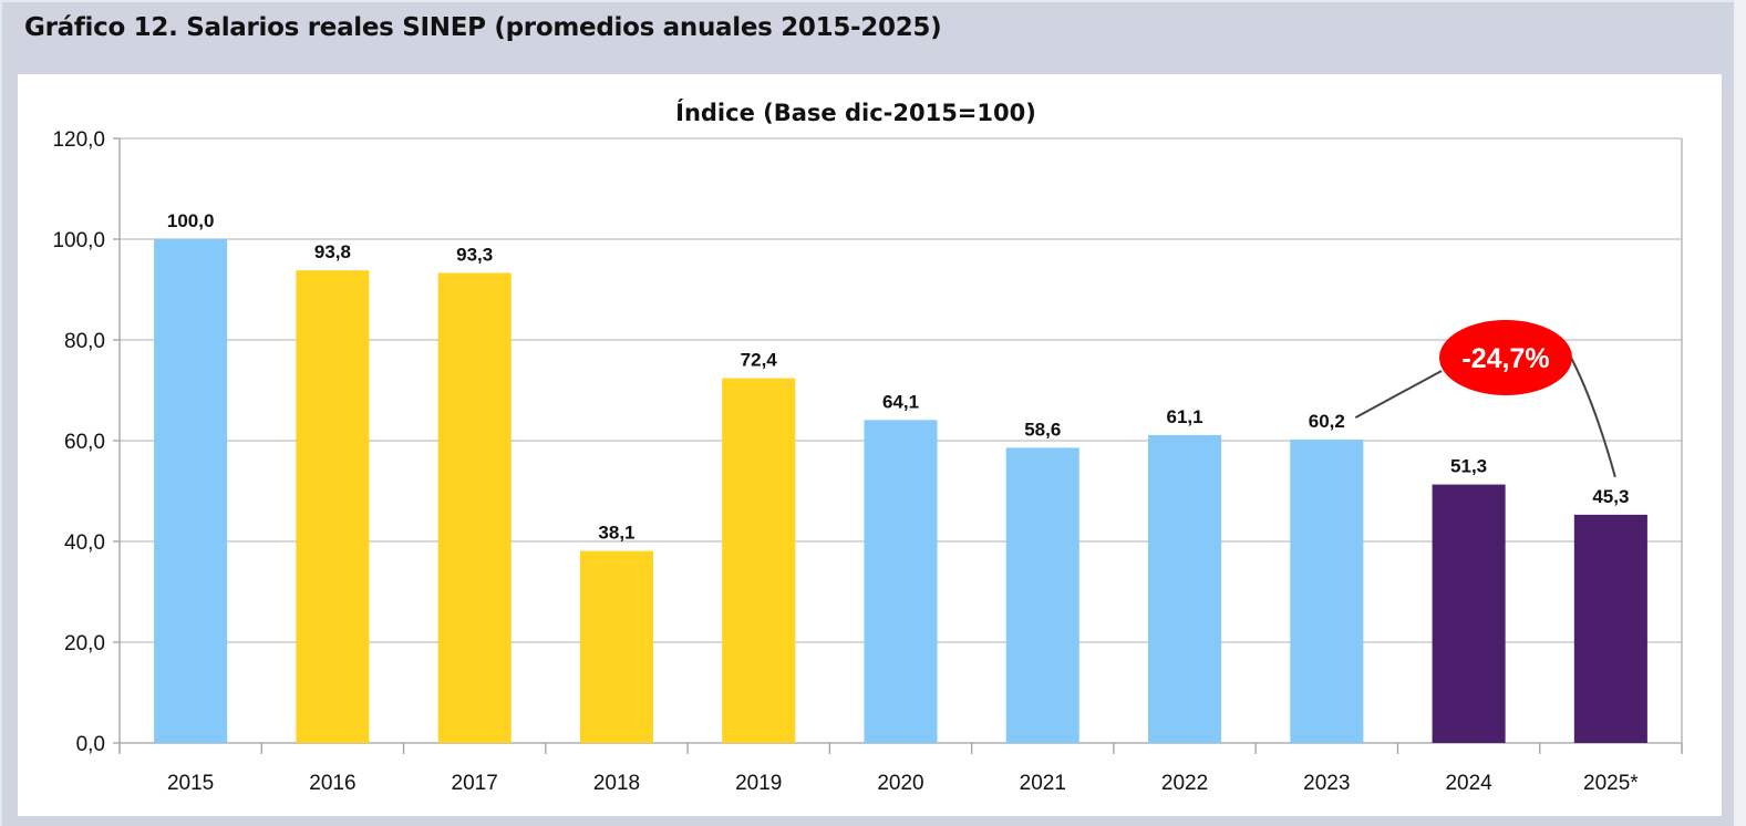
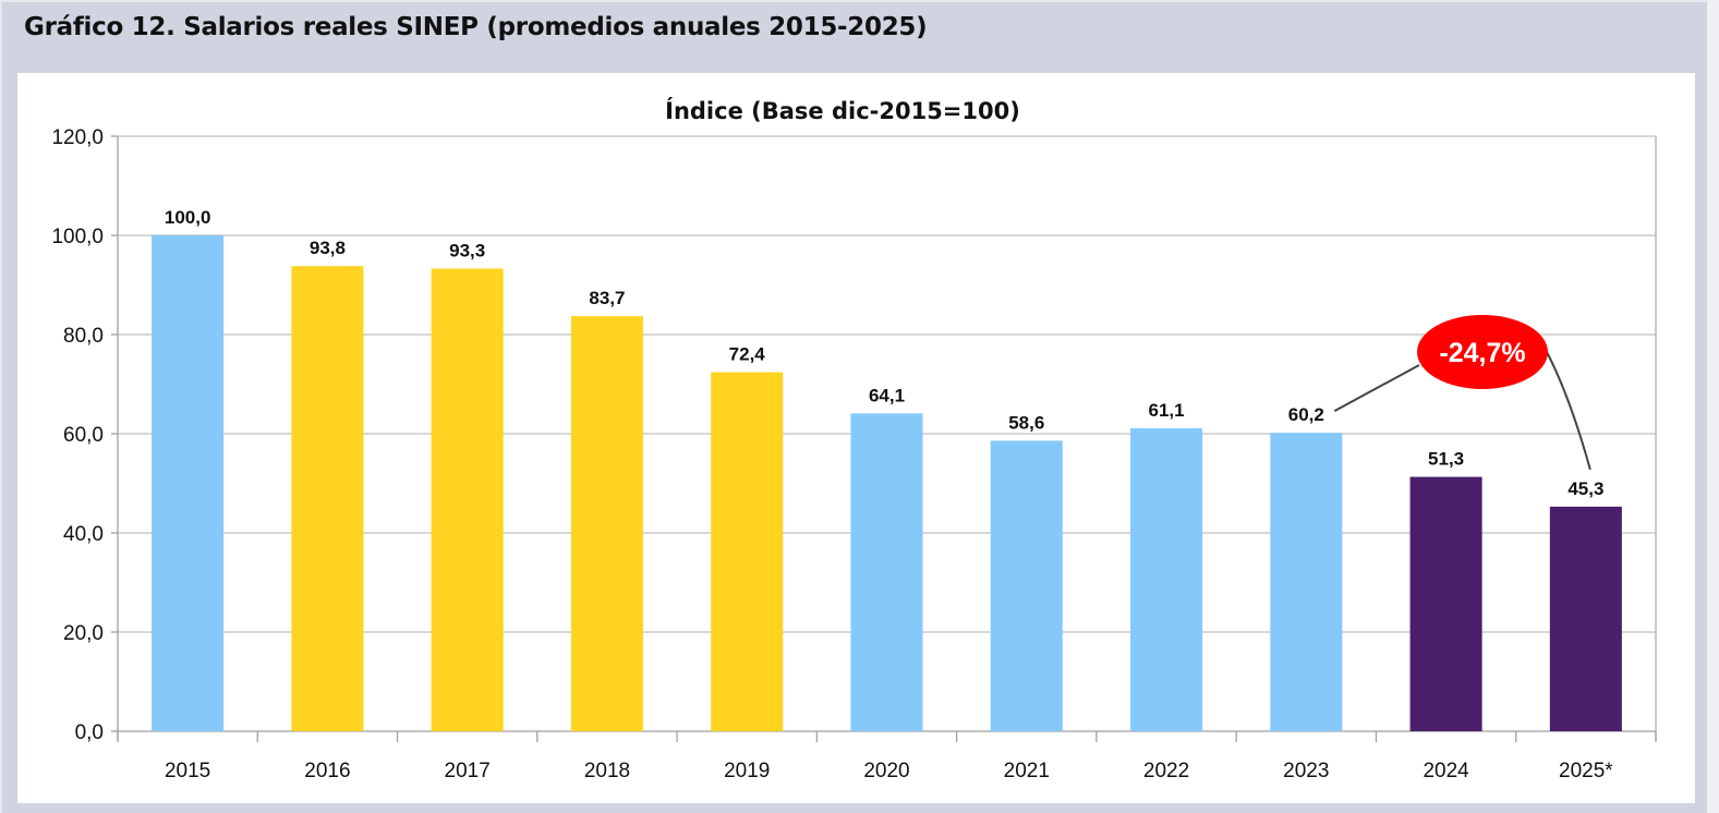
2018: 38,1 -> 83,7
